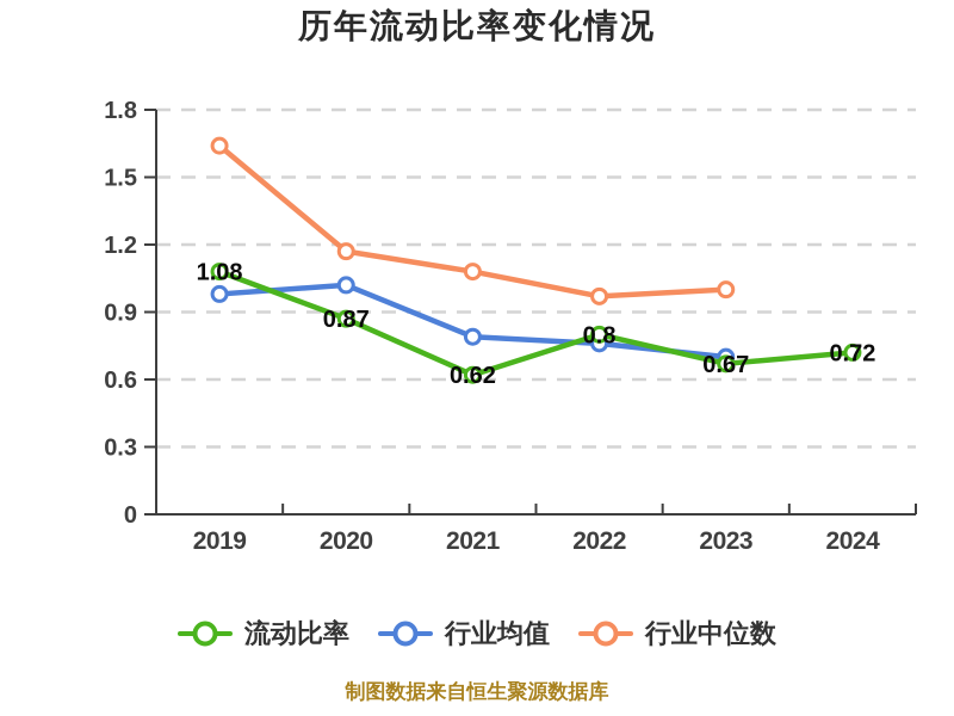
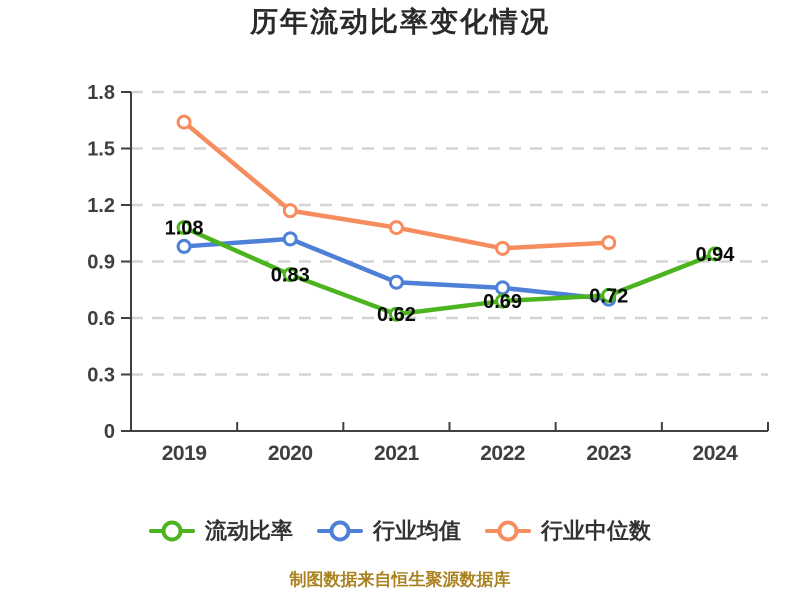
流动比率/2020: 0.87 -> 0.83
流动比率/2022: 0.8 -> 0.69
流动比率/2023: 0.67 -> 0.72
流动比率/2024: 0.72 -> 0.94
